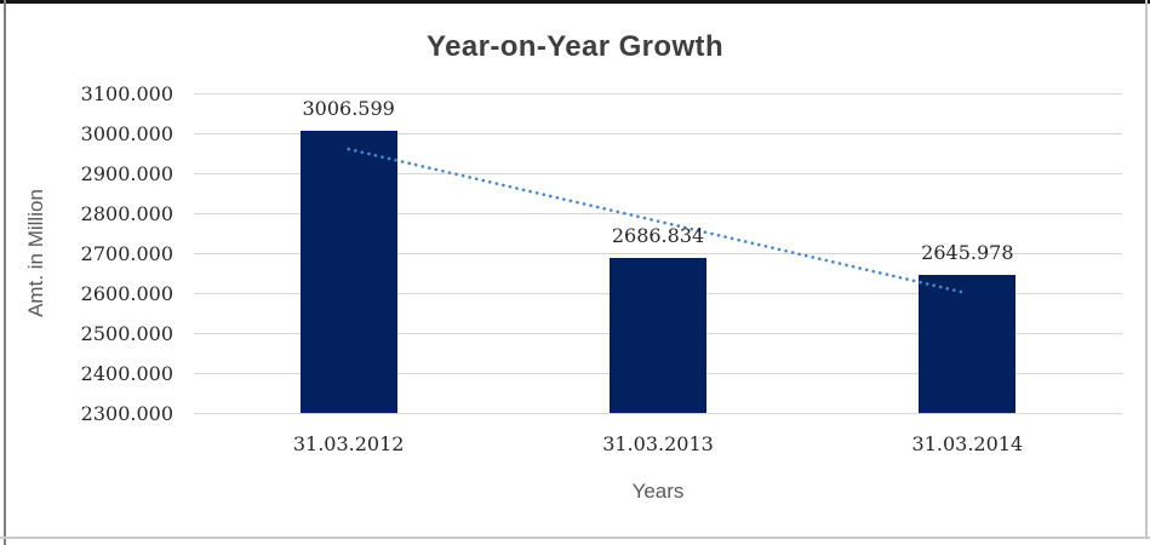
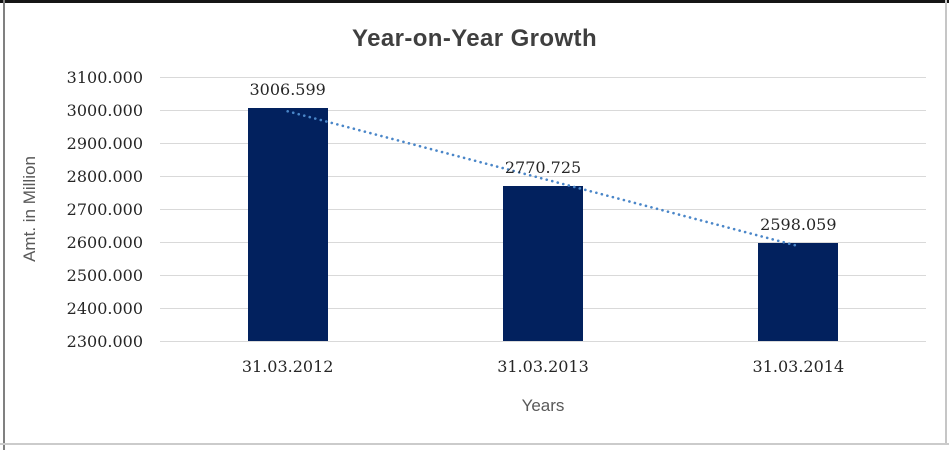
31.03.2013: 2686.834 -> 2770.725
31.03.2014: 2645.978 -> 2598.059
